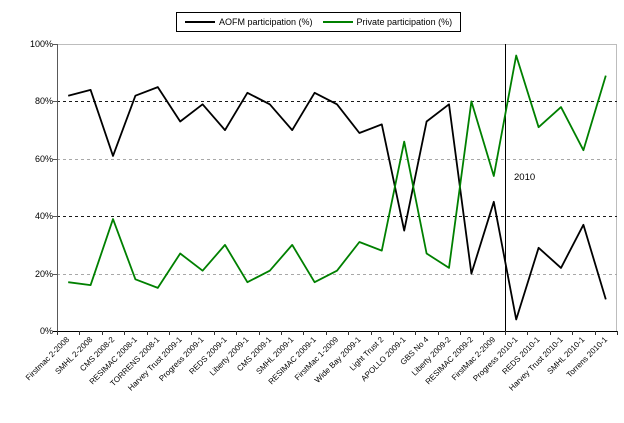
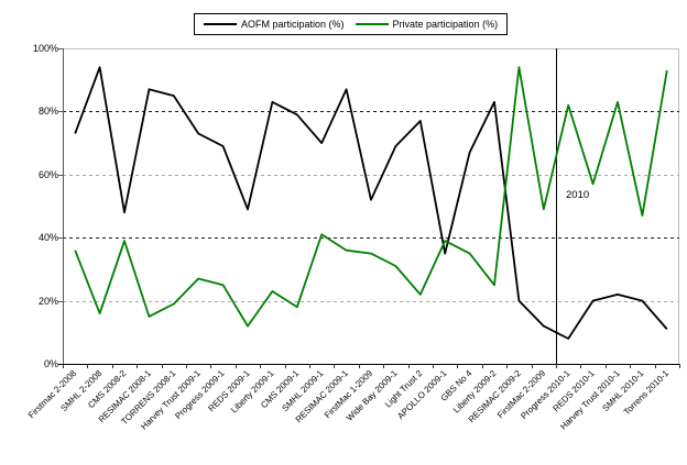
AOFM participation (%)/Firstmac 2-2008: 82% -> 73%
Private participation (%)/Firstmac 2-2008: 17% -> 36%
AOFM participation (%)/SMHL 2-2008: 84% -> 94%
AOFM participation (%)/CMS 2008-2: 61% -> 48%
AOFM participation (%)/RESIMAC 2008-1: 82% -> 87%
Private participation (%)/RESIMAC 2008-1: 18% -> 15%
Private participation (%)/TORRENS 2008-1: 15% -> 19%
AOFM participation (%)/Progress 2009-1: 79% -> 69%
Private participation (%)/Progress 2009-1: 21% -> 25%
AOFM participation (%)/REDS 2009-1: 70% -> 49%
Private participation (%)/REDS 2009-1: 30% -> 12%
Private participation (%)/Liberty 2009-1: 17% -> 23%
Private participation (%)/CMS 2009-1: 21% -> 18%
Private participation (%)/SMHL 2009-1: 30% -> 41%
AOFM participation (%)/RESIMAC 2009-1: 83% -> 87%
Private participation (%)/RESIMAC 2009-1: 17% -> 36%
AOFM participation (%)/FirstMac 1-2009: 79% -> 52%
Private participation (%)/FirstMac 1-2009: 21% -> 35%
AOFM participation (%)/Light Trust 2: 72% -> 77%
Private participation (%)/Light Trust 2: 28% -> 22%
Private participation (%)/APOLLO 2009-1: 66% -> 39%
AOFM participation (%)/GBS No 4: 73% -> 67%
Private participation (%)/GBS No 4: 27% -> 35%
AOFM participation (%)/Liberty 2009-2: 79% -> 83%
Private participation (%)/Liberty 2009-2: 22% -> 25%
Private participation (%)/RESIMAC 2009-2: 80% -> 94%
AOFM participation (%)/FirstMac 2-2009: 45% -> 12%
Private participation (%)/FirstMac 2-2009: 54% -> 49%
AOFM participation (%)/Progress 2010-1: 4% -> 8%
Private participation (%)/Progress 2010-1: 96% -> 82%
AOFM participation (%)/REDS 2010-1: 29% -> 20%
Private participation (%)/REDS 2010-1: 71% -> 57%
Private participation (%)/Harvey Trust 2010-1: 78% -> 83%
AOFM participation (%)/SMHL 2010-1: 37% -> 20%
Private participation (%)/SMHL 2010-1: 63% -> 47%
Private participation (%)/Torrens 2010-1: 89% -> 93%
